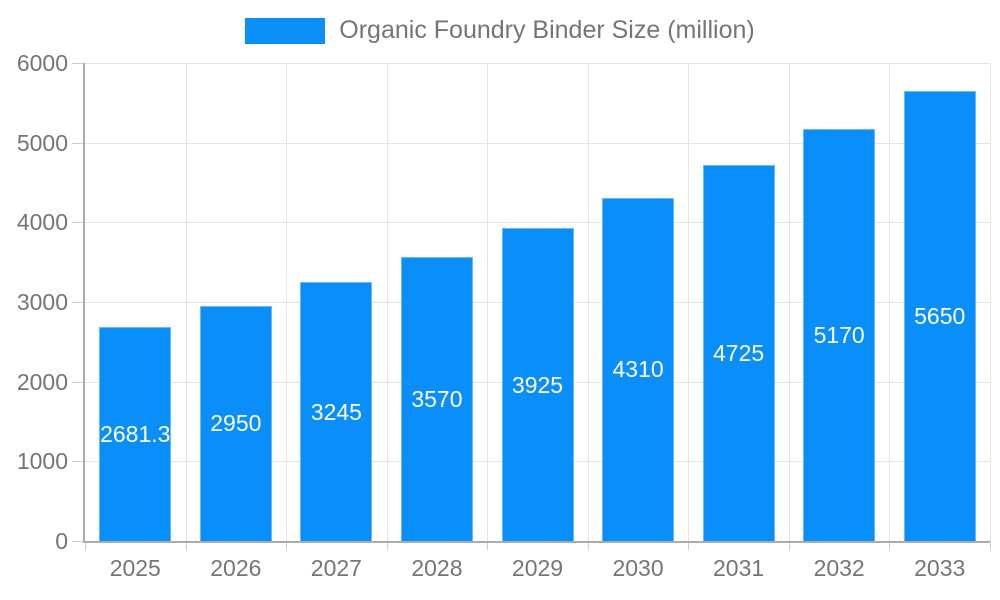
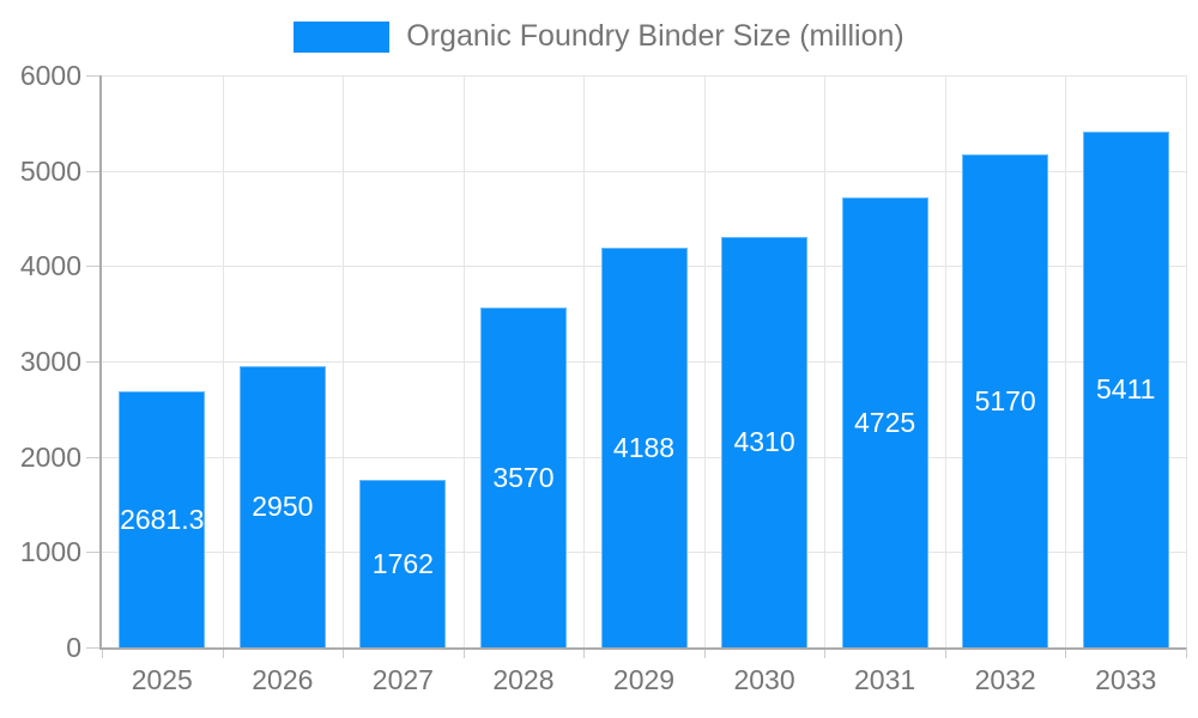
2027: 3245 -> 1762
2029: 3925 -> 4188
2033: 5650 -> 5411
